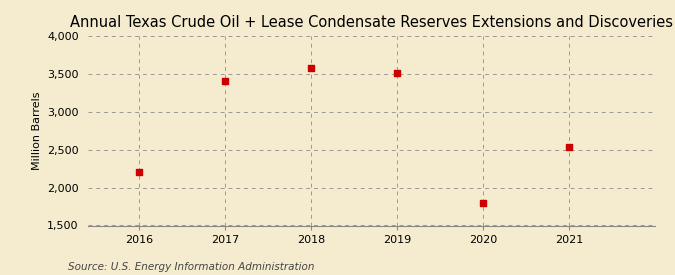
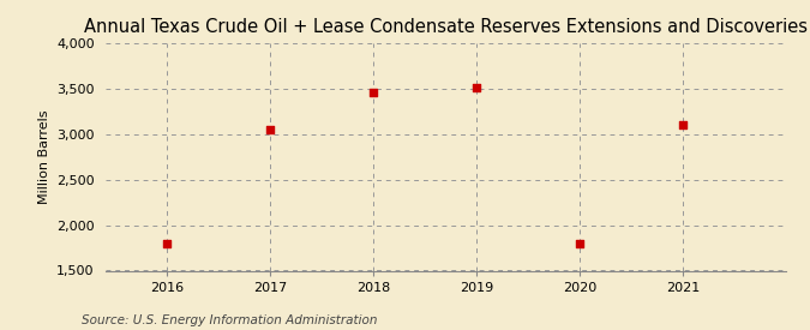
2016: 2,200 -> 1,790
2017: 3,400 -> 3,050
2018: 3,580 -> 3,450
2021: 2,540 -> 3,100
